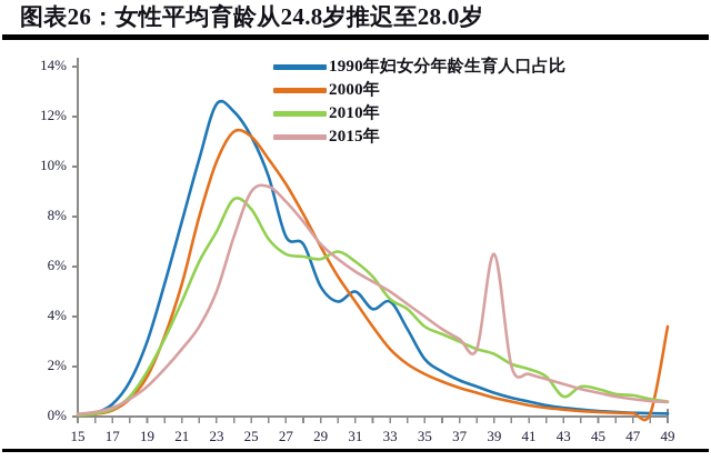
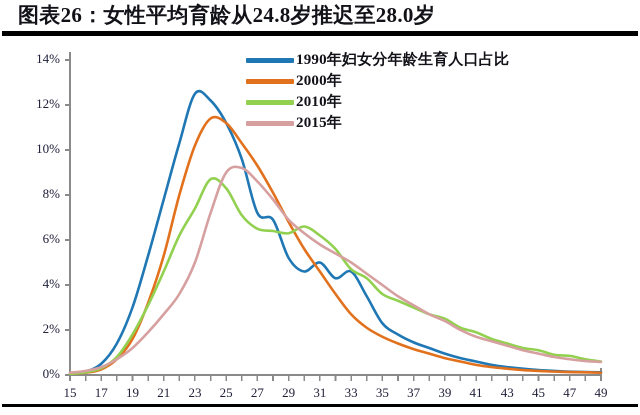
2015年/39: 6.5% -> 2.4%
2010年/43: 0.8% -> 1.4%
2000年/49: 3.6% -> 0.1%
